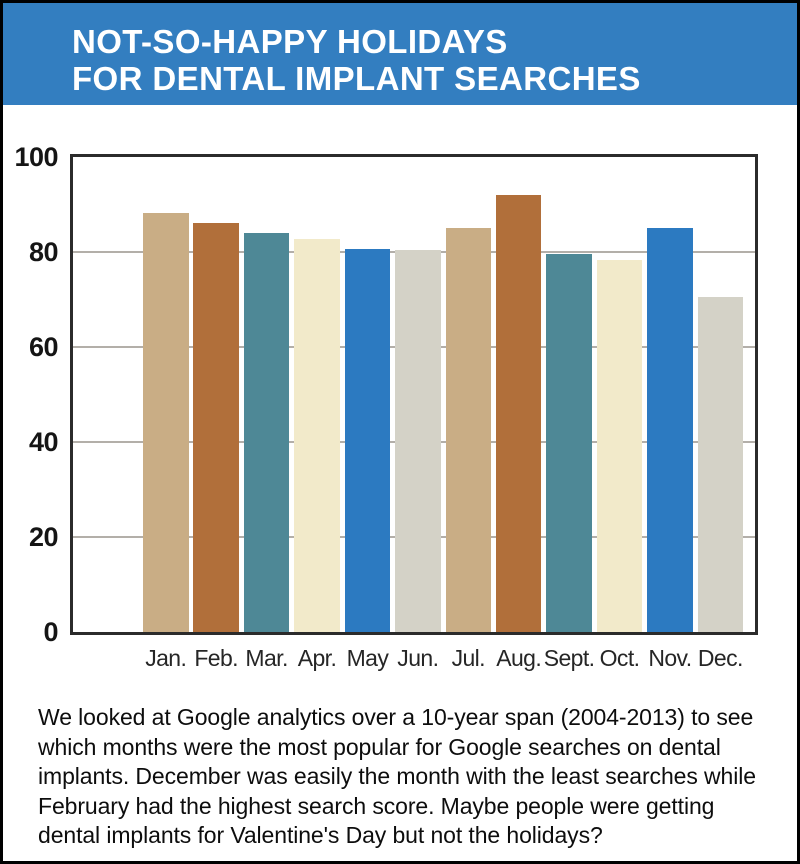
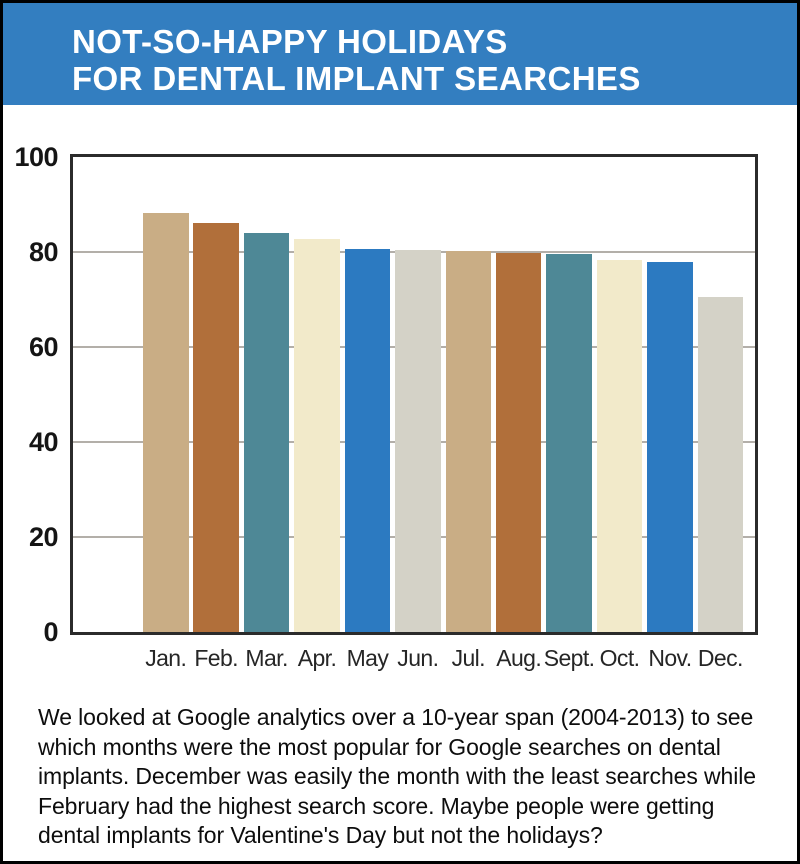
Jul.: 85 -> 80
Aug.: 92 -> 80
Nov.: 85 -> 78
